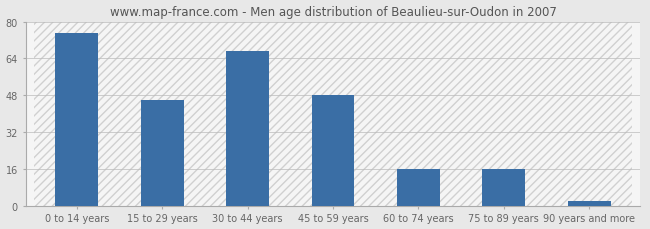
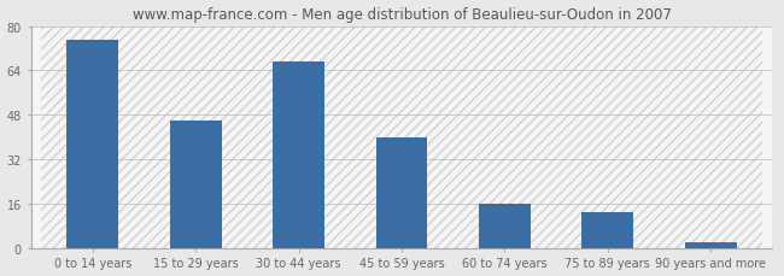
45 to 59 years: 48 -> 40
75 to 89 years: 16 -> 13
